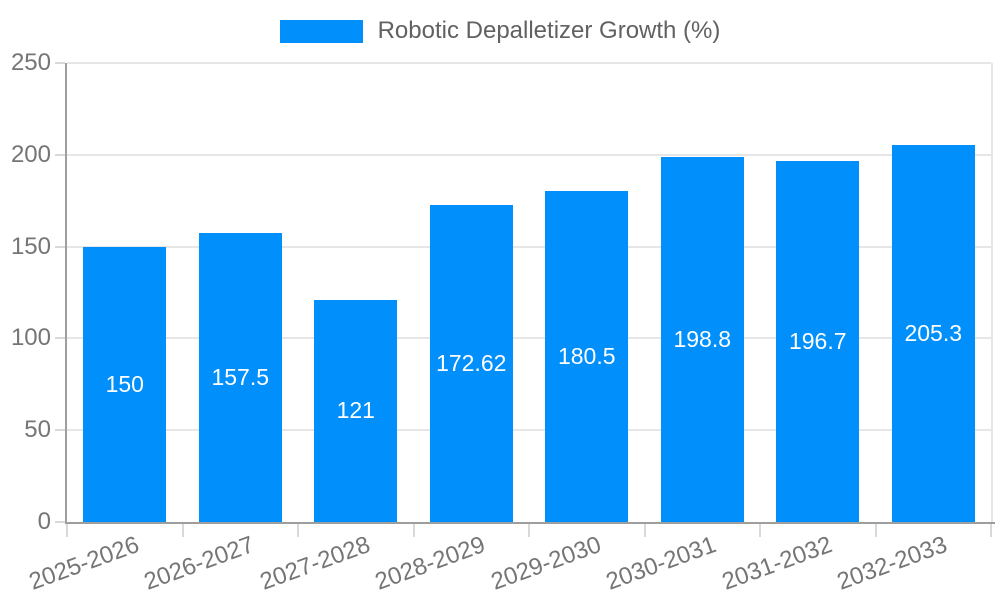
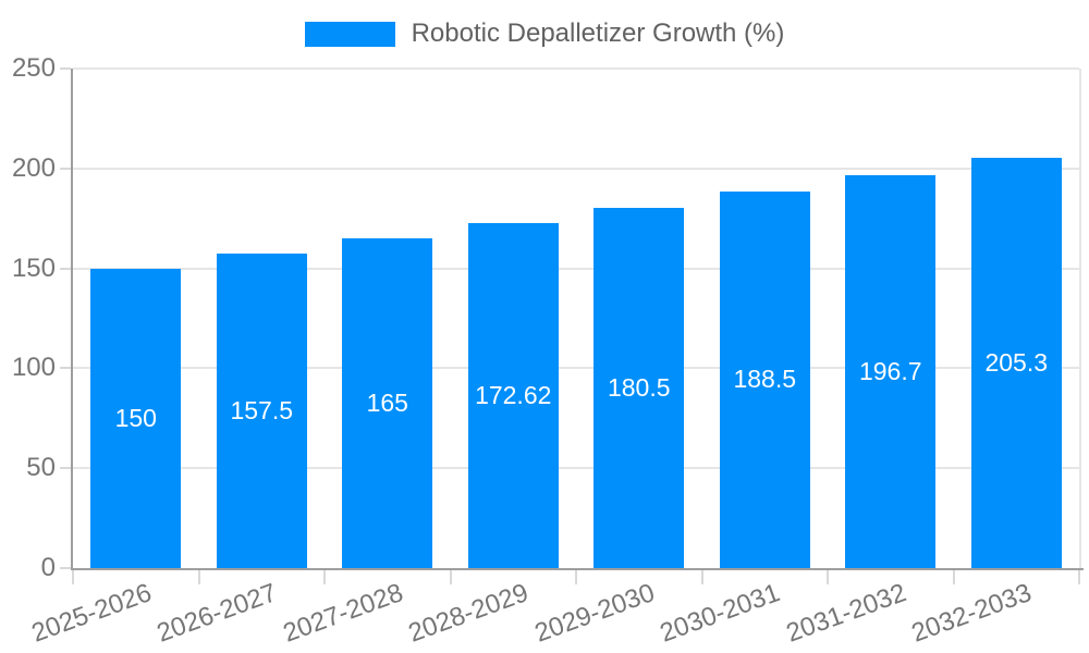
2027-2028: 121 -> 165
2030-2031: 198.8 -> 188.5
